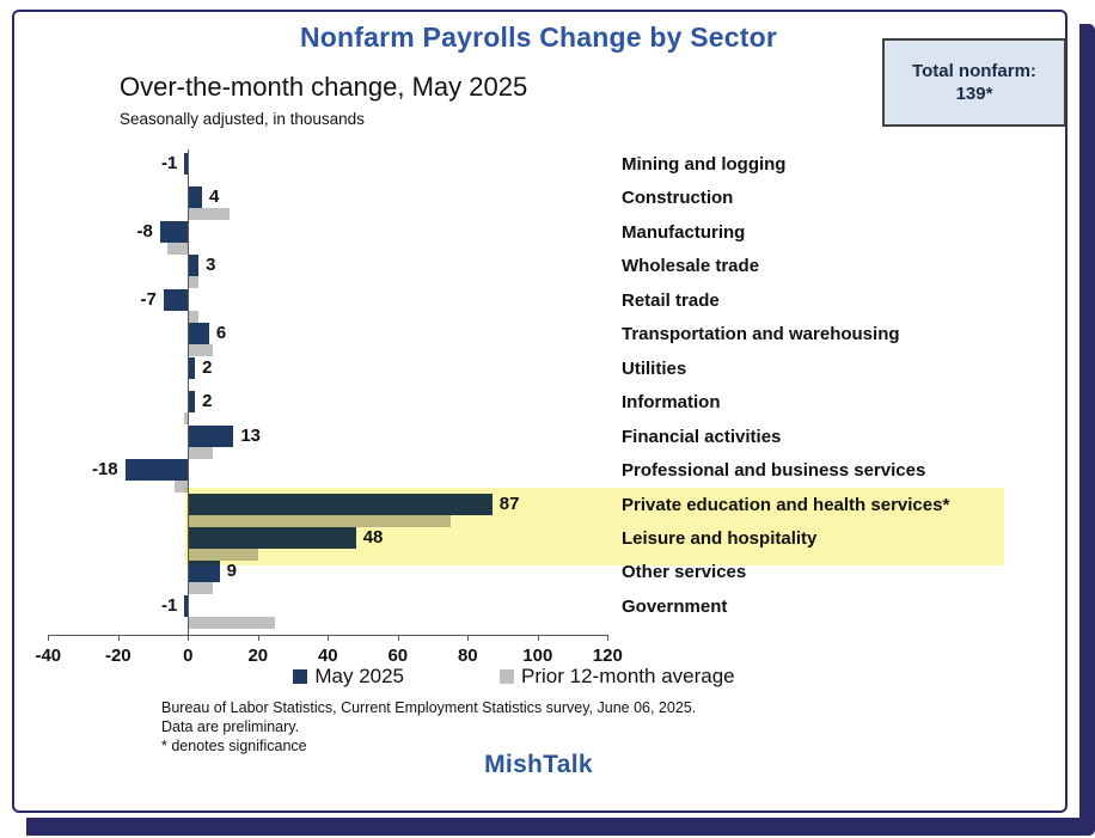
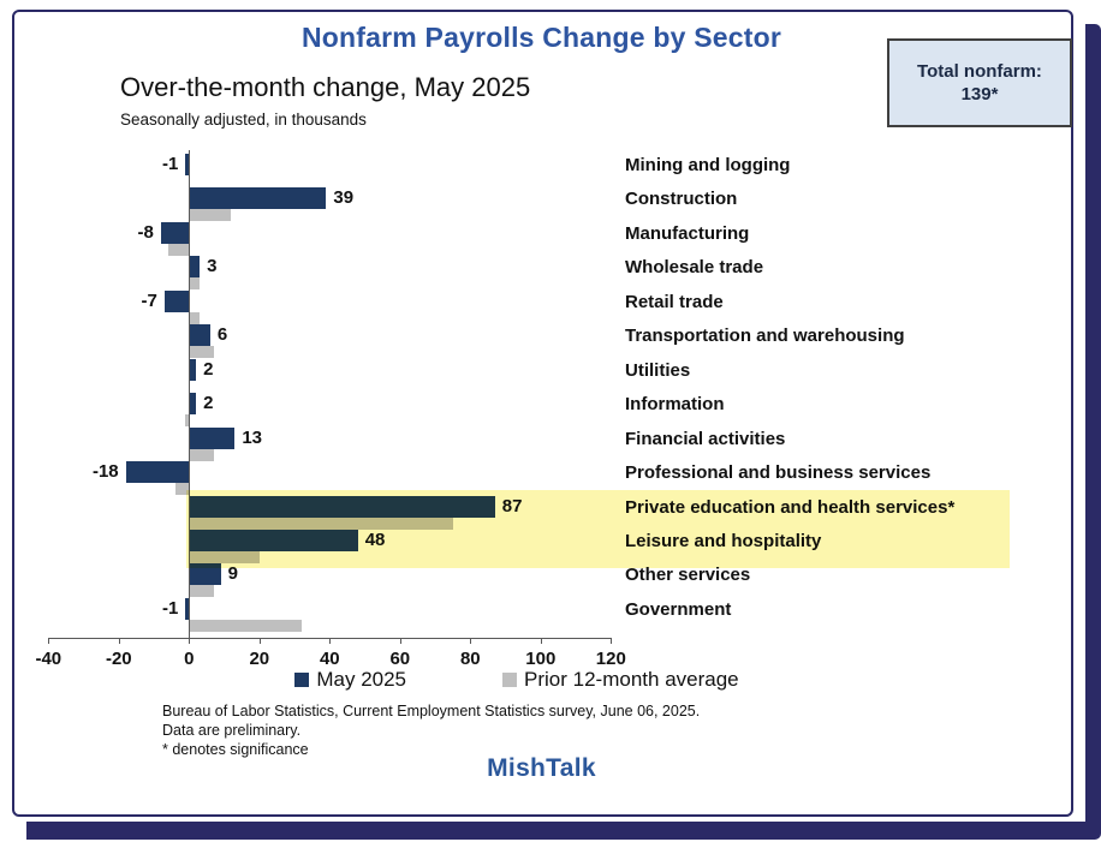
May 2025/Construction: 4 -> 39
Prior 12-month average/Government: 25 -> 32
